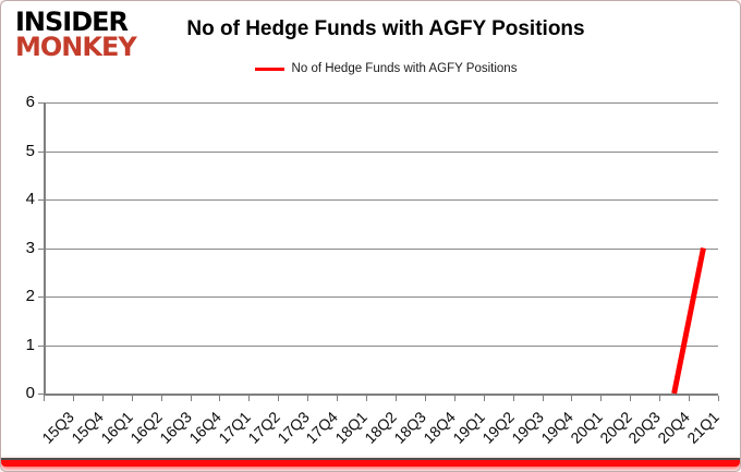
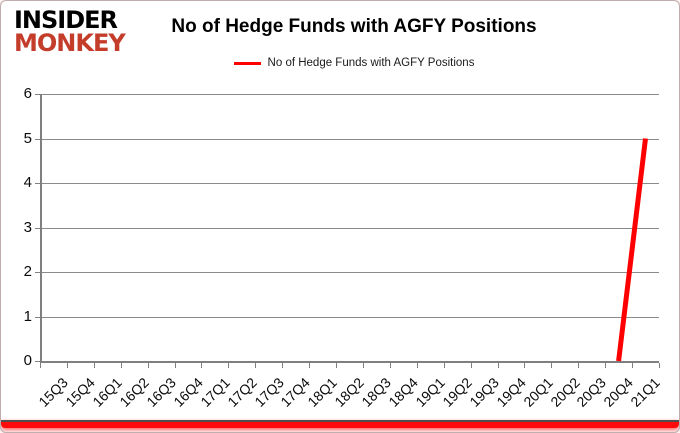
21Q1: 3 -> 5
